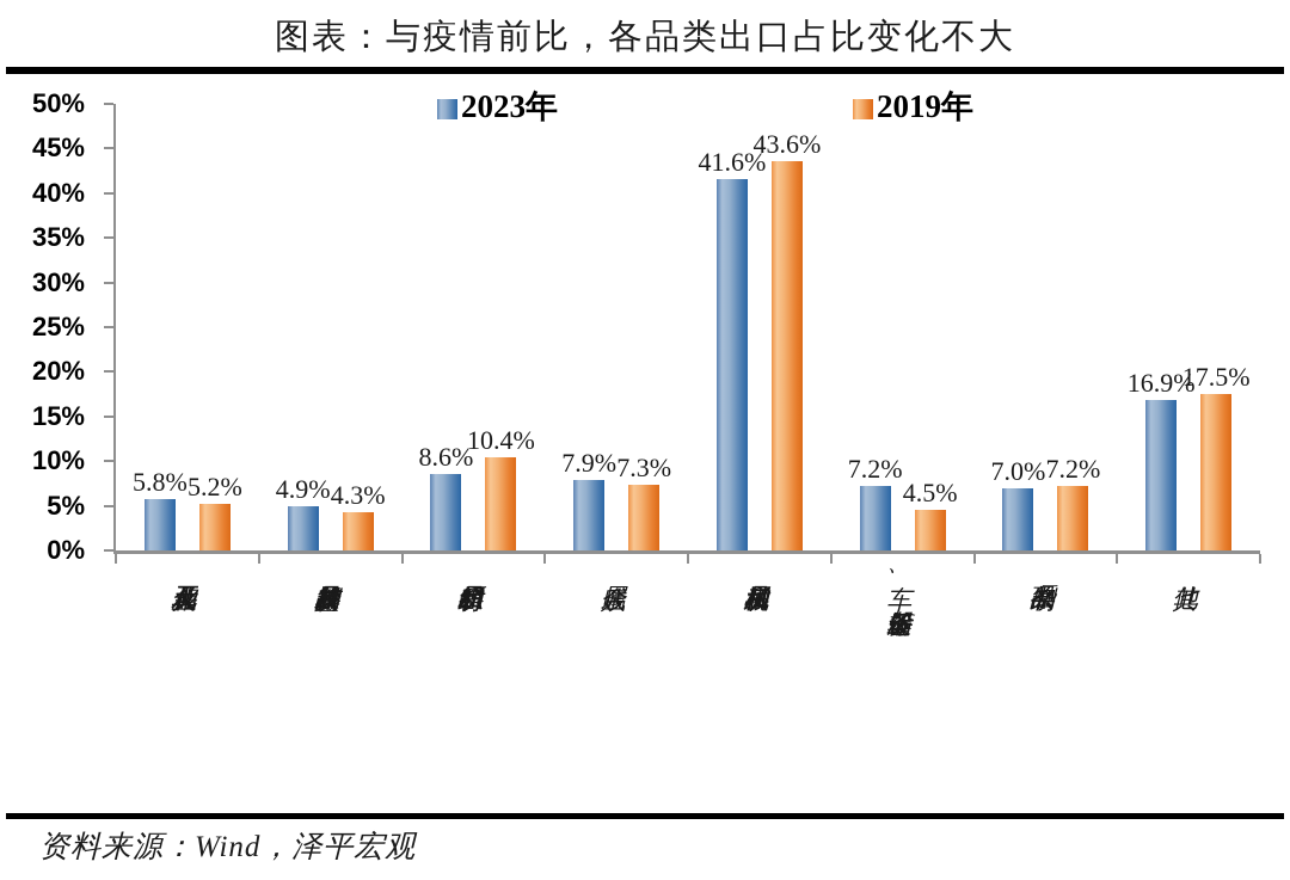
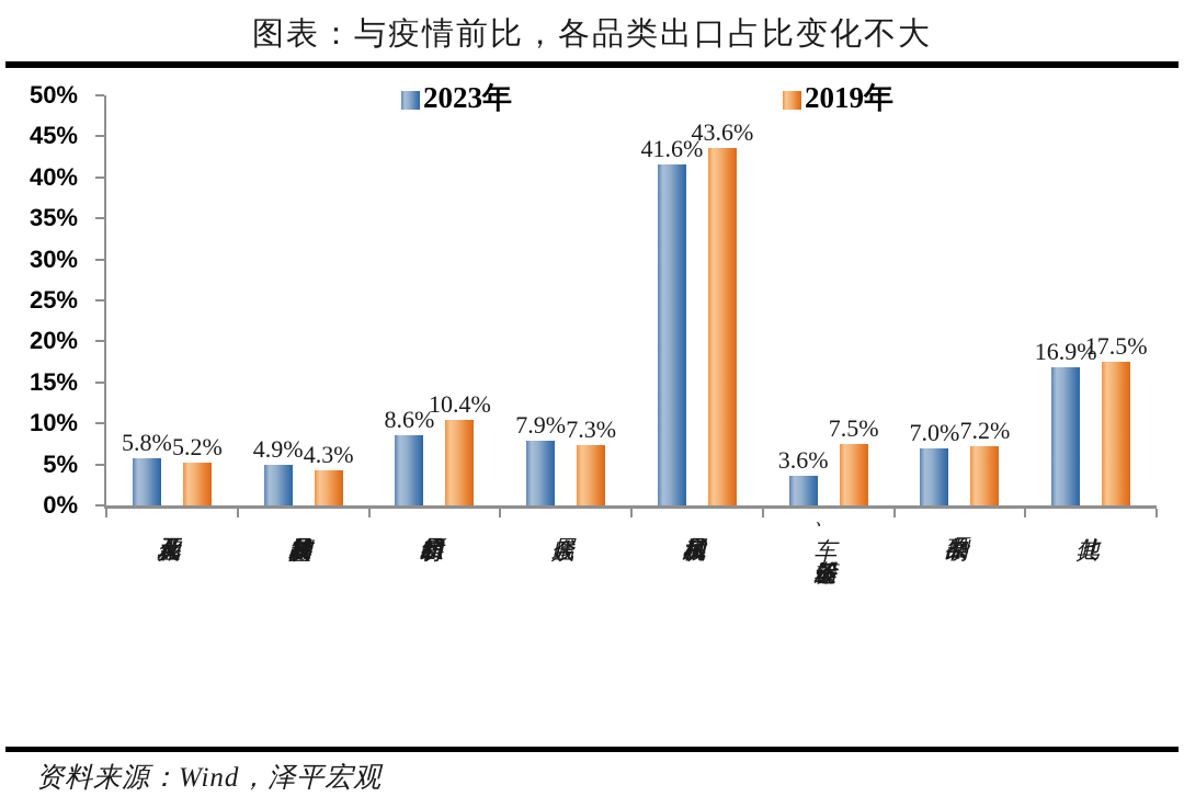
2023年/车、船等运输设备: 7.2% -> 3.6%
2019年/车、船等运输设备: 4.5% -> 7.5%
